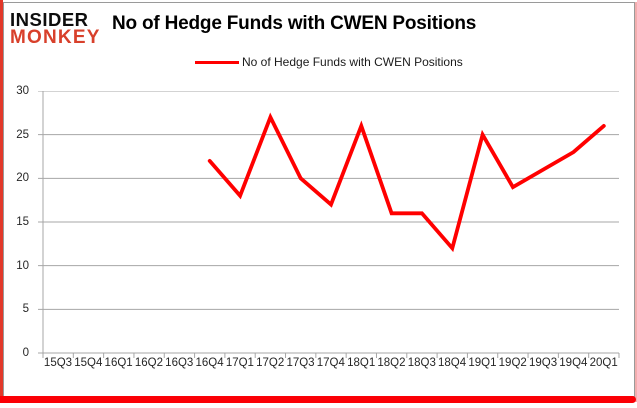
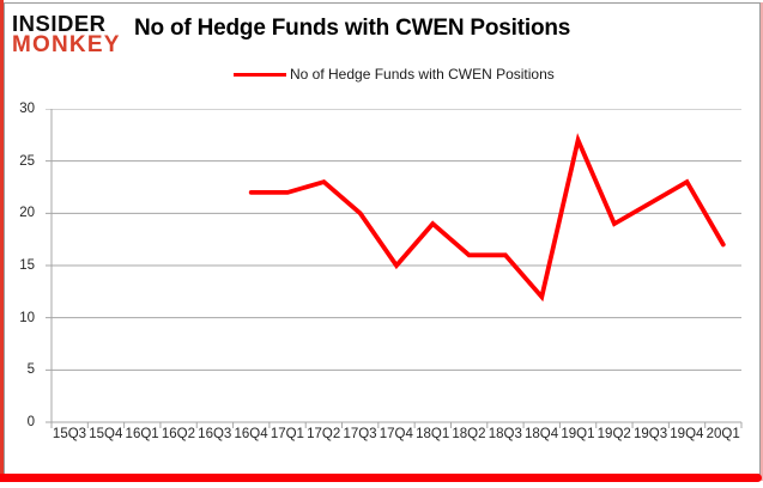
17Q1: 18 -> 22
17Q2: 27 -> 23
17Q4: 17 -> 15
18Q1: 26 -> 19
19Q1: 25 -> 27
20Q1: 26 -> 17
